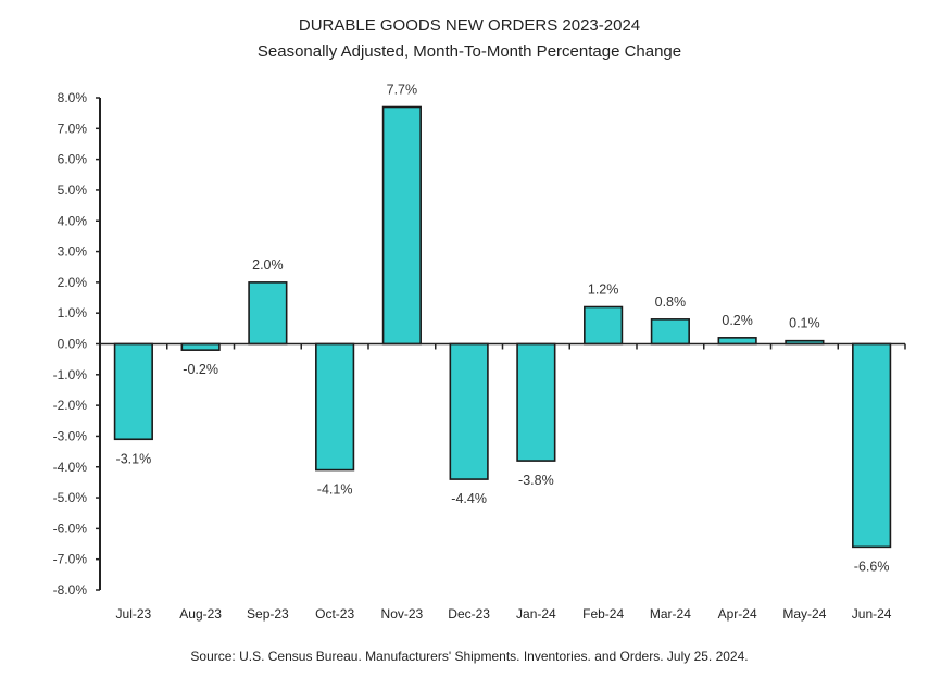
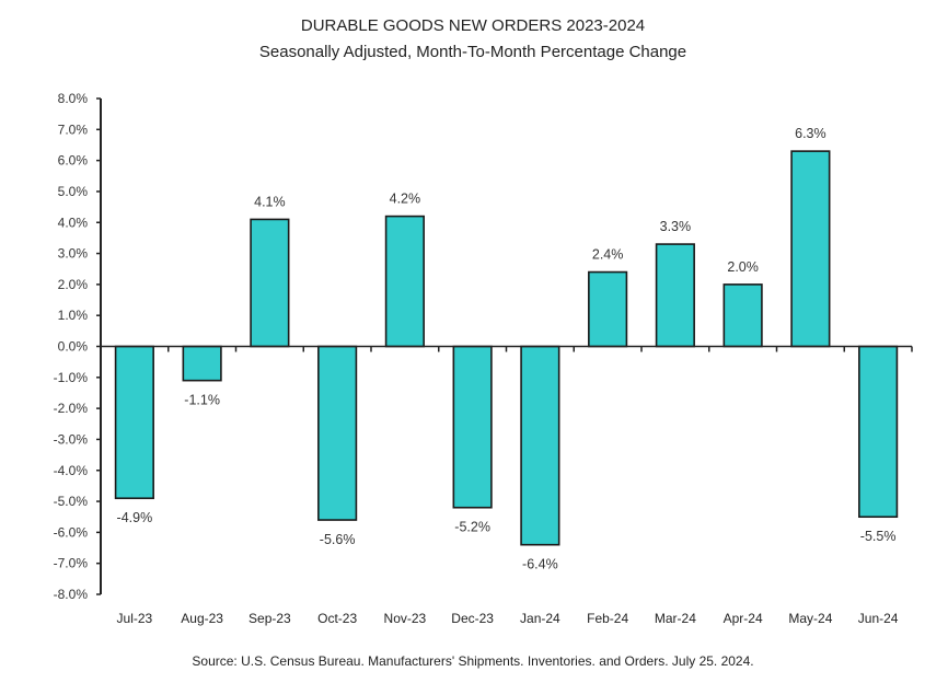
Jul-23: -3.1% -> -4.9%
Aug-23: -0.2% -> -1.1%
Sep-23: 2.0% -> 4.1%
Oct-23: -4.1% -> -5.6%
Nov-23: 7.7% -> 4.2%
Dec-23: -4.4% -> -5.2%
Jan-24: -3.8% -> -6.4%
Feb-24: 1.2% -> 2.4%
Mar-24: 0.8% -> 3.3%
Apr-24: 0.2% -> 2.0%
May-24: 0.1% -> 6.3%
Jun-24: -6.6% -> -5.5%
